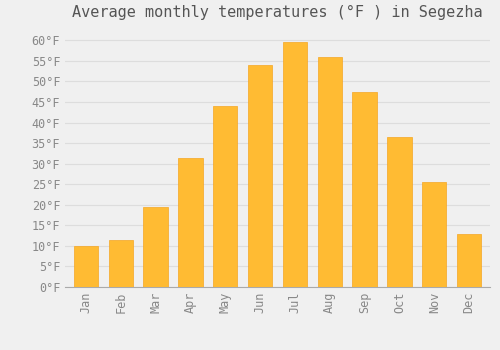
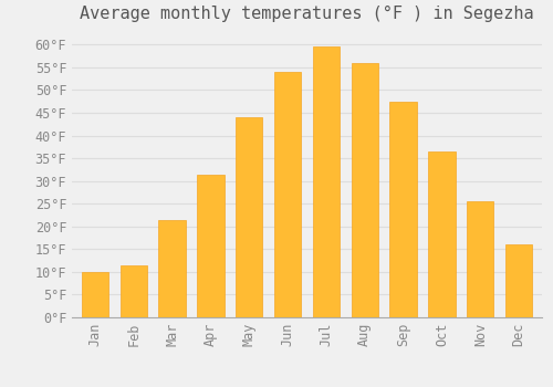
Mar: 19.5°F -> 21.5°F
Dec: 13.0°F -> 16.0°F
